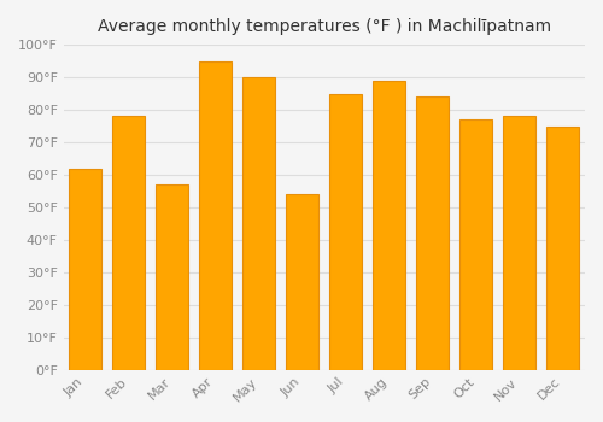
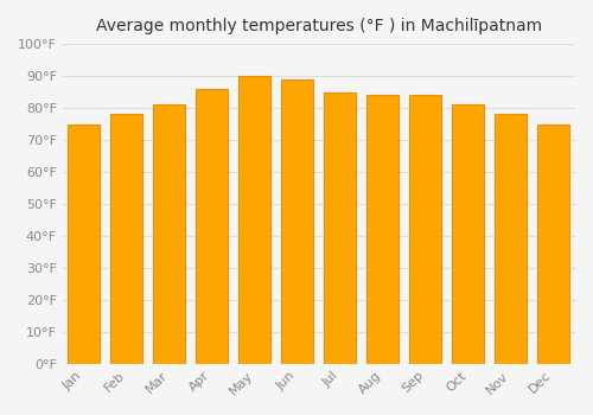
Jan: 62°F -> 75°F
Mar: 57°F -> 81°F
Apr: 95°F -> 86°F
Jun: 54°F -> 89°F
Aug: 89°F -> 84°F
Oct: 77°F -> 81°F
